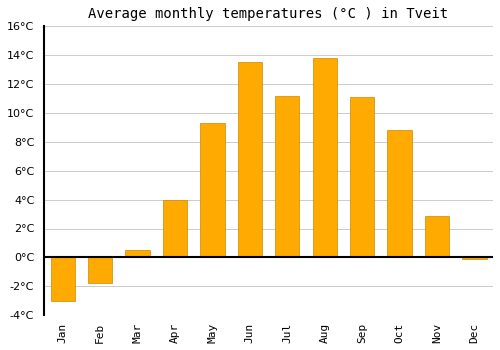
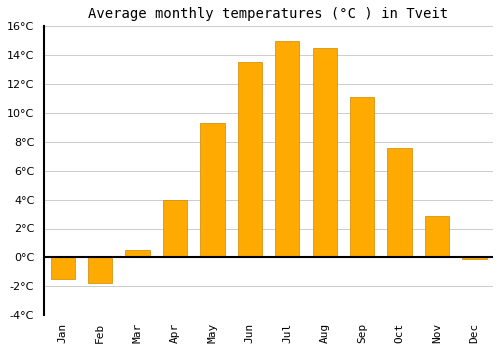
Jan: -3.0°C -> -1.5°C
Jul: 11.2°C -> 15.0°C
Aug: 13.8°C -> 14.5°C
Oct: 8.8°C -> 7.6°C
